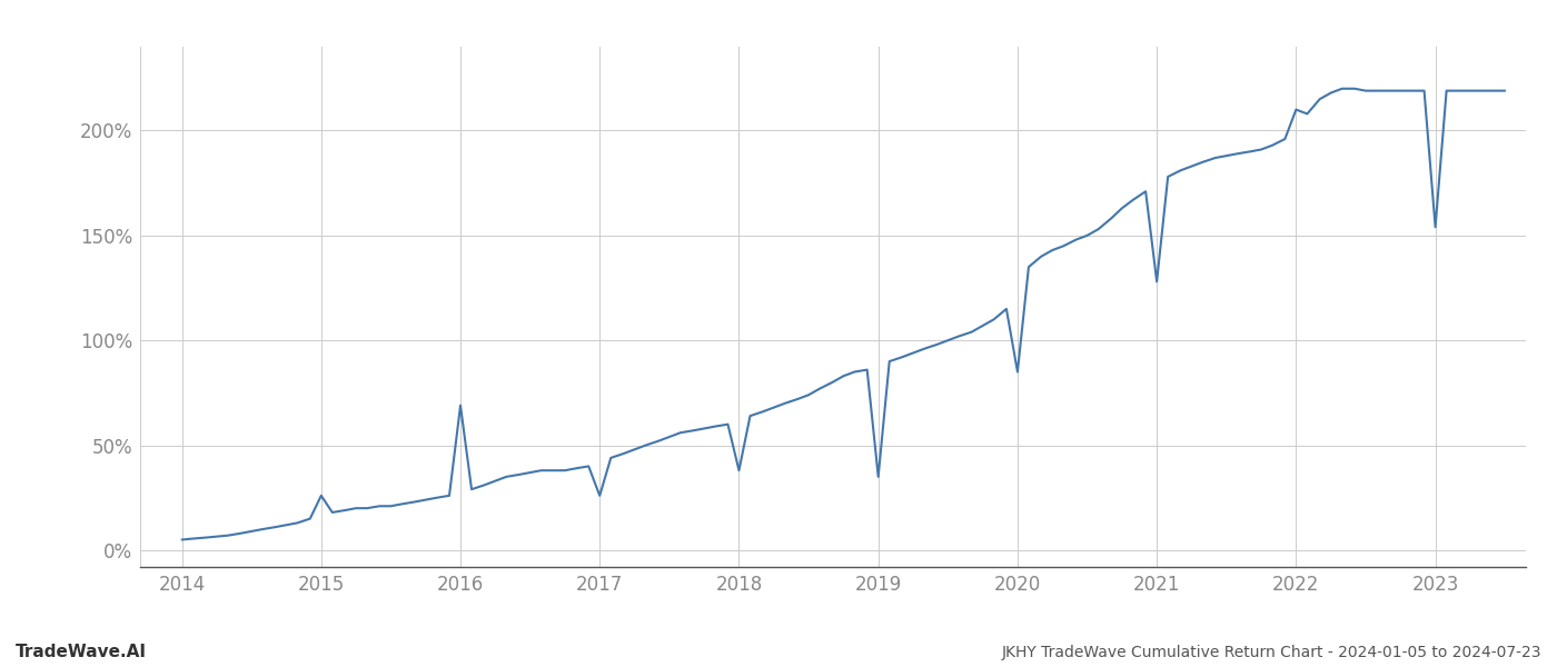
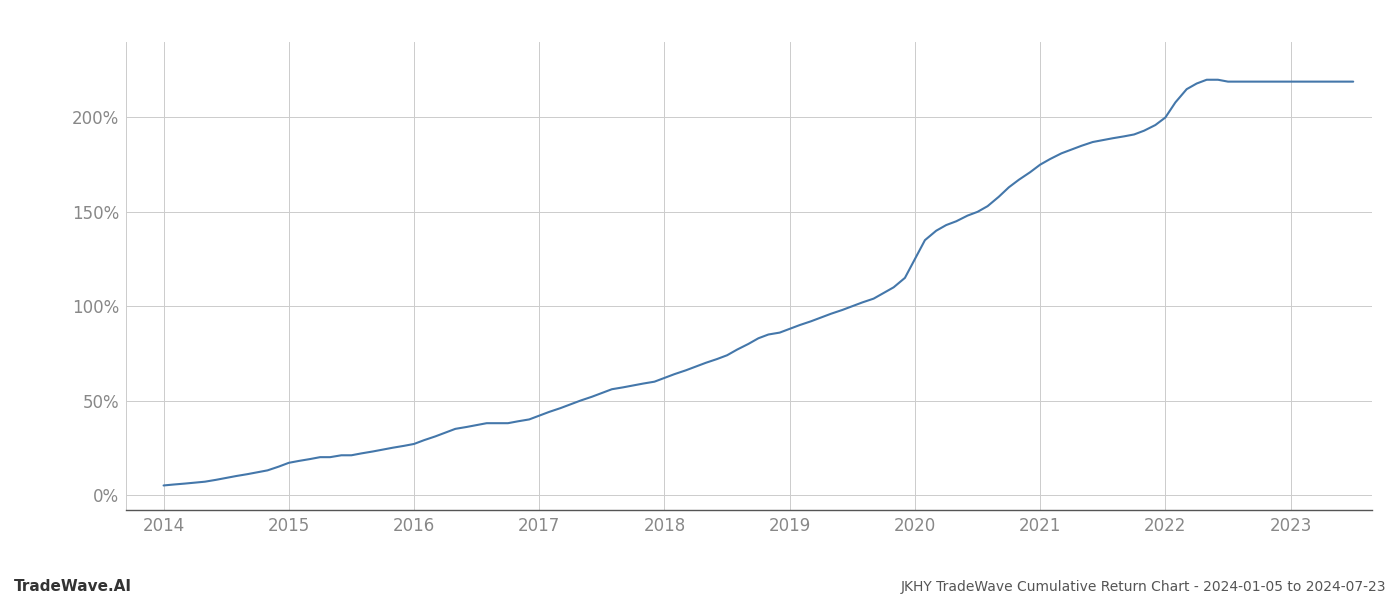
2015: 26% -> 17%
2016: 69% -> 27%
2017: 26% -> 42%
2018: 38% -> 62%
2019: 35% -> 88%
2020: 85% -> 125%
2021: 128% -> 175%
2022: 210% -> 200%
2023: 154% -> 219%
